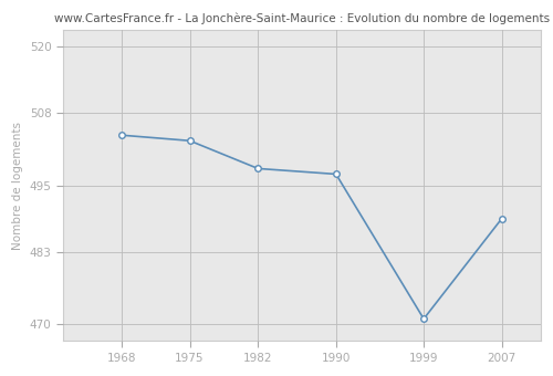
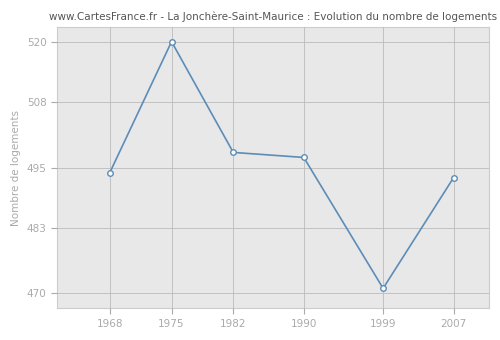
1968: 504 -> 494
1975: 503 -> 520
2007: 489 -> 493
